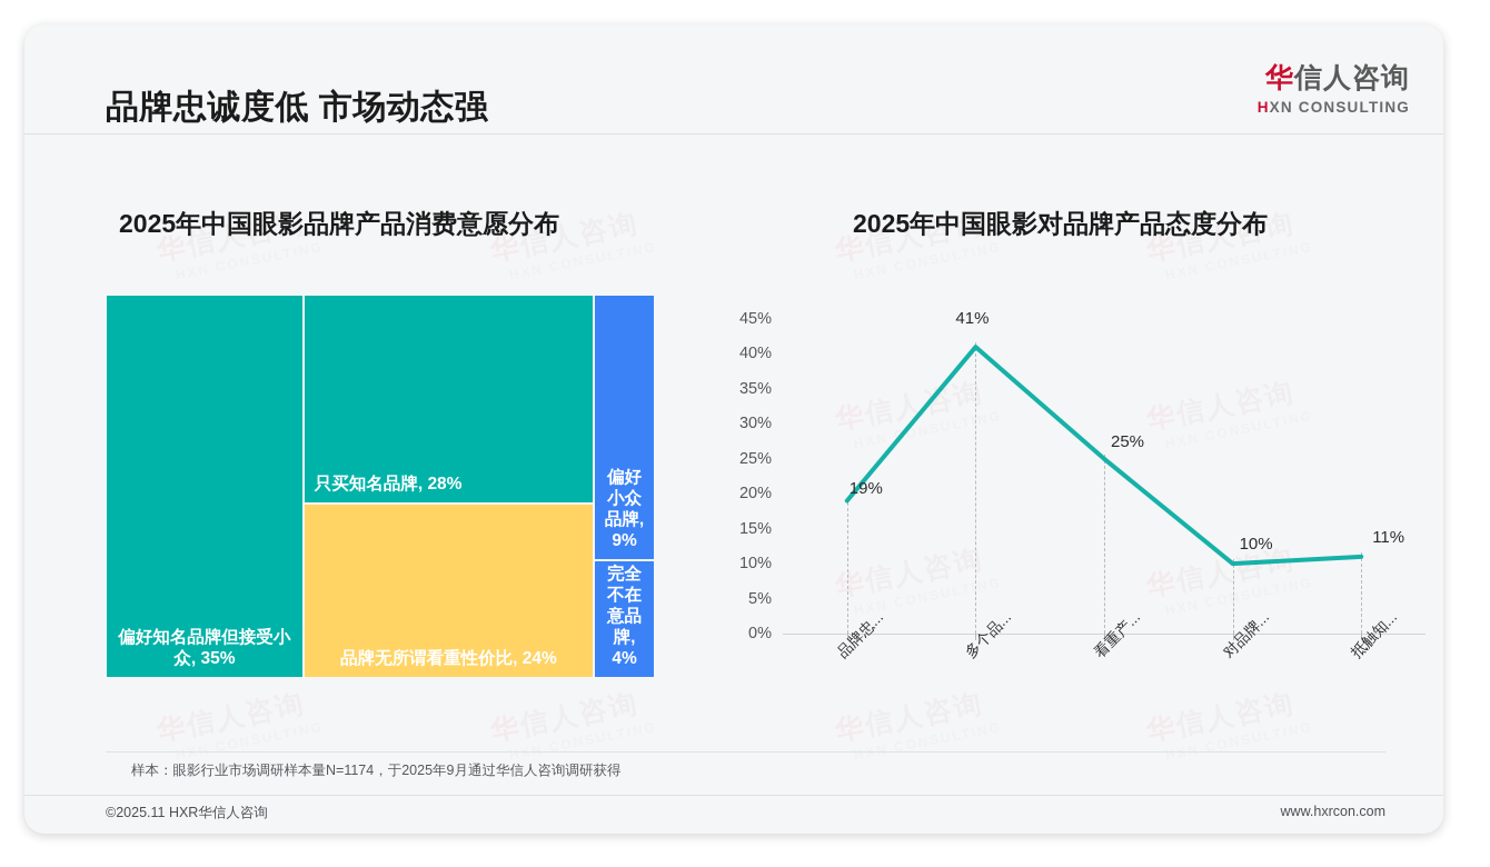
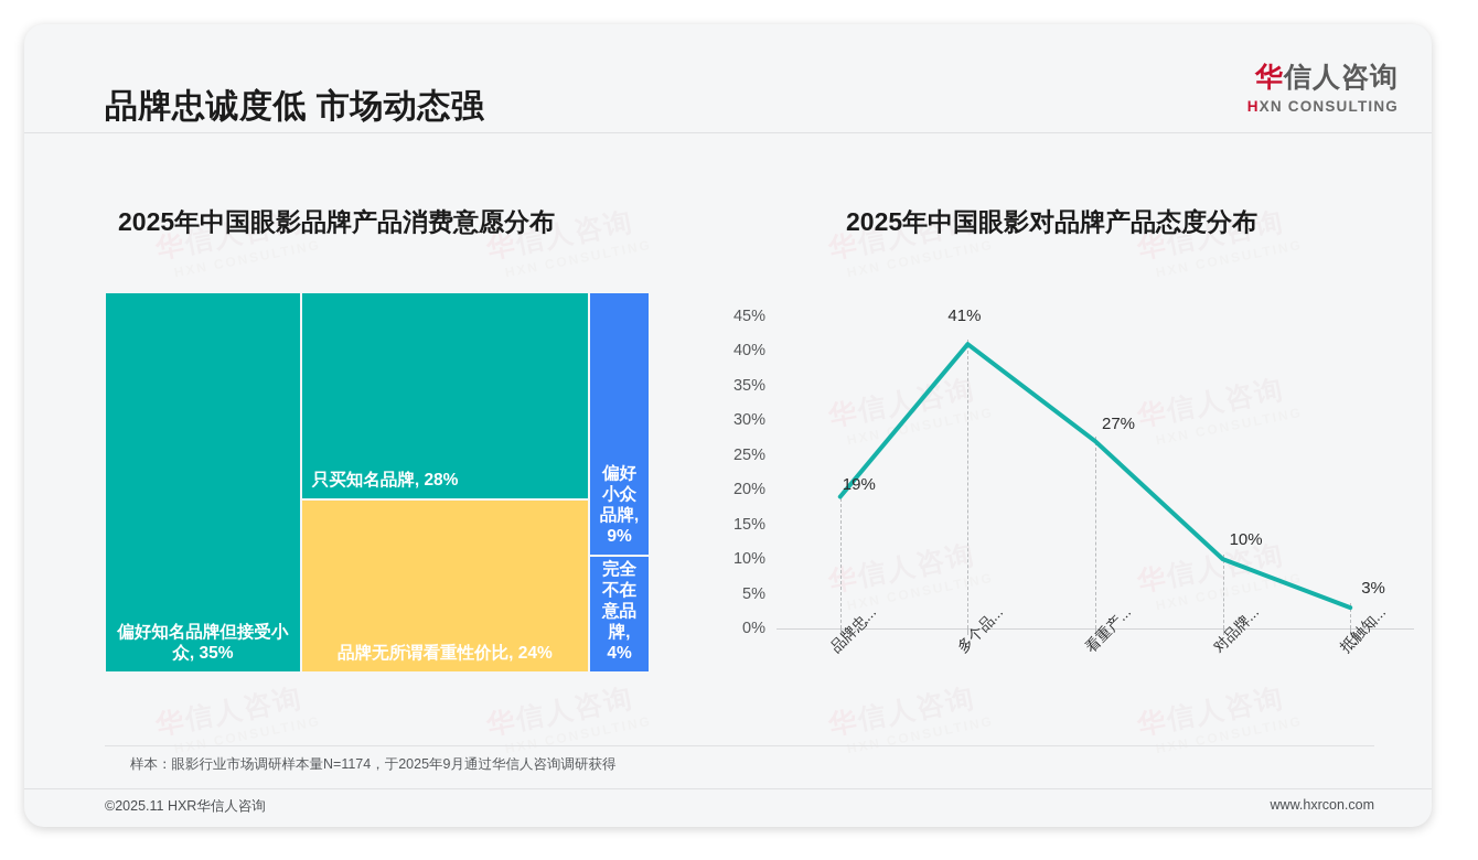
2025年中国眼影对品牌产品态度分布/看重产...: 25% -> 27%
2025年中国眼影对品牌产品态度分布/抵触知...: 11% -> 3%
